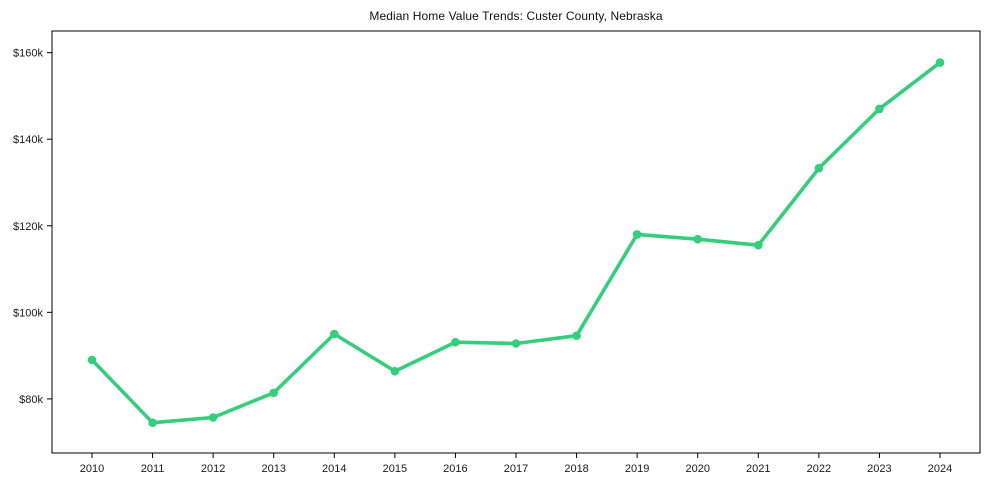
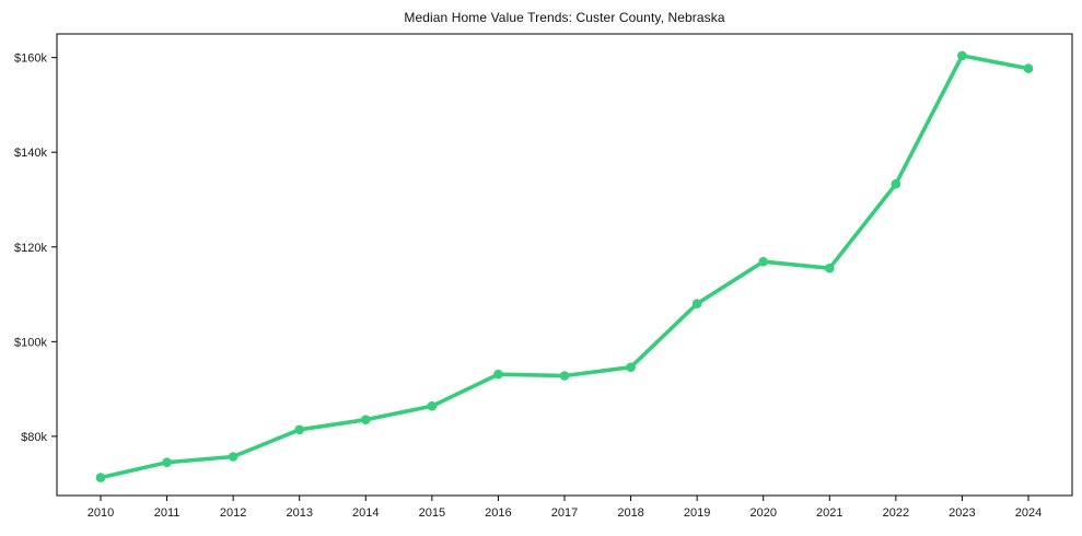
2010: $89k -> $71k
2014: $95k -> $84k
2019: $118k -> $108k
2023: $147k -> $160k
